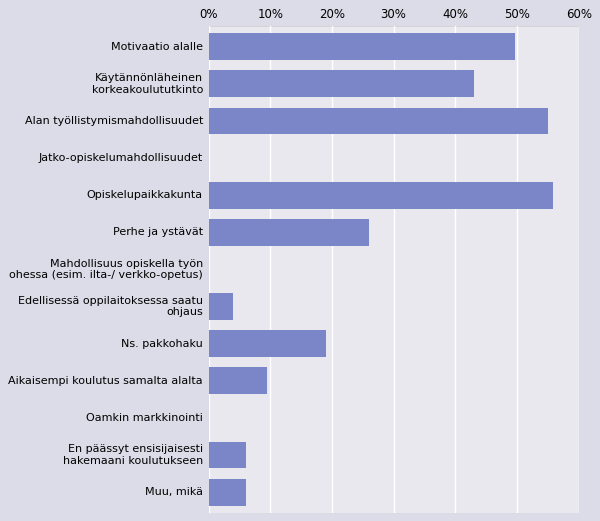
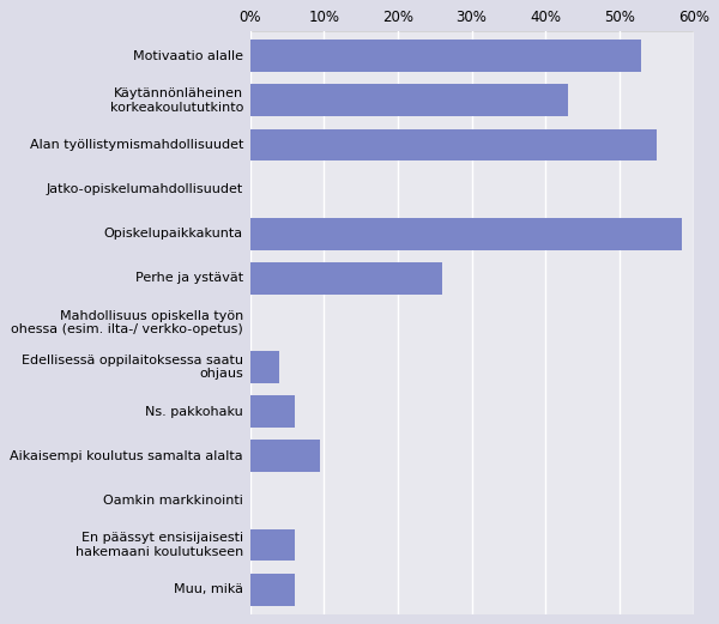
Motivaatio alalle: 49.6% -> 53.0%
Opiskelupaikkakunta: 55.8% -> 58.5%
Ns. pakkohaku: 19.0% -> 6.0%
